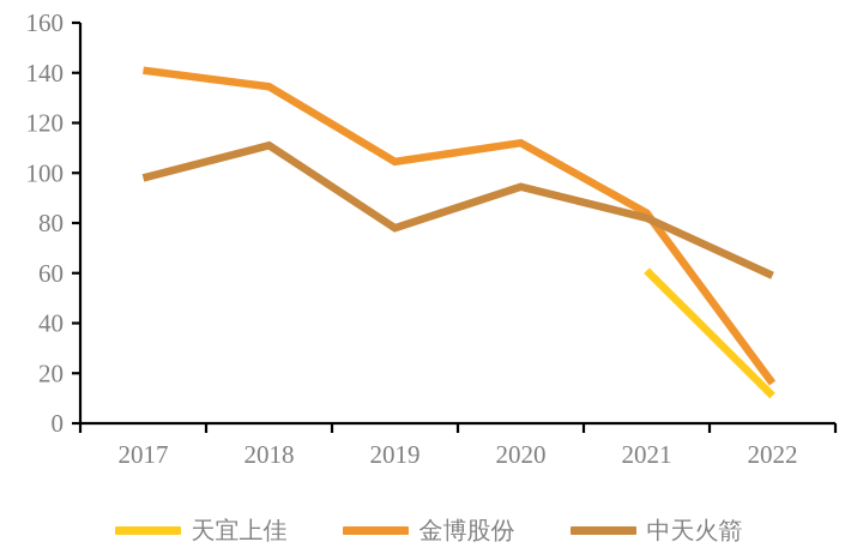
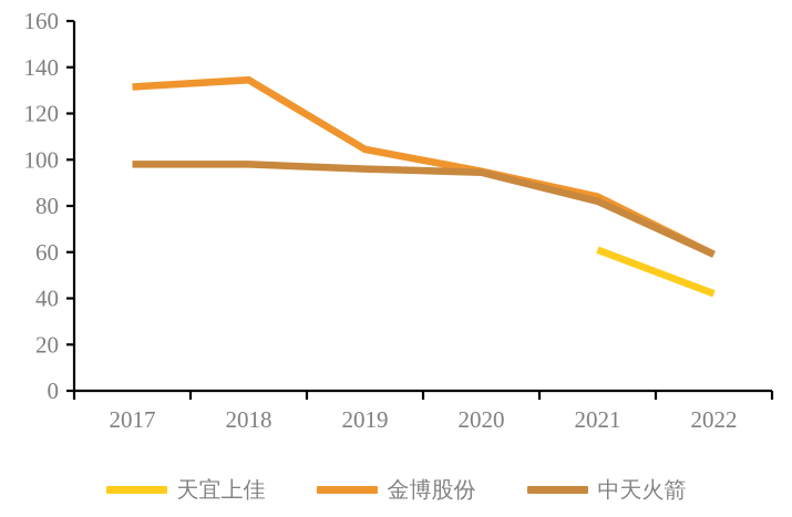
金博股份/2017: 141 -> 132
中天火箭/2018: 111 -> 98
中天火箭/2019: 78 -> 96
金博股份/2020: 112 -> 95
天宜上佳/2022: 11 -> 42
金博股份/2022: 16 -> 59
